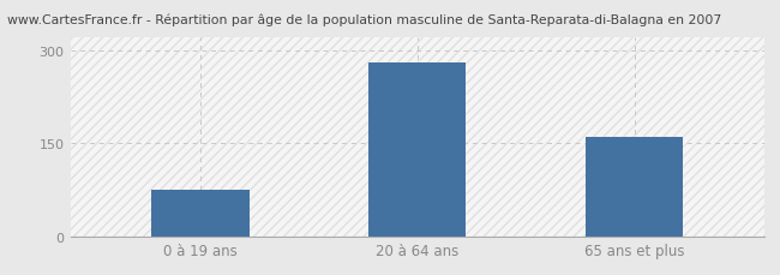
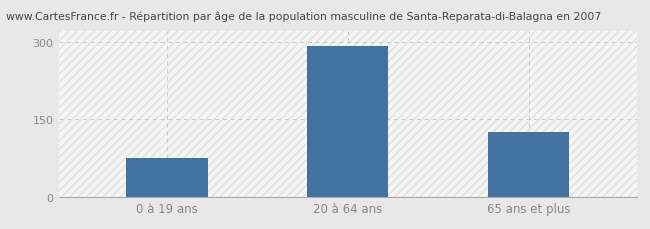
20 à 64 ans: 280 -> 291
65 ans et plus: 160 -> 125
